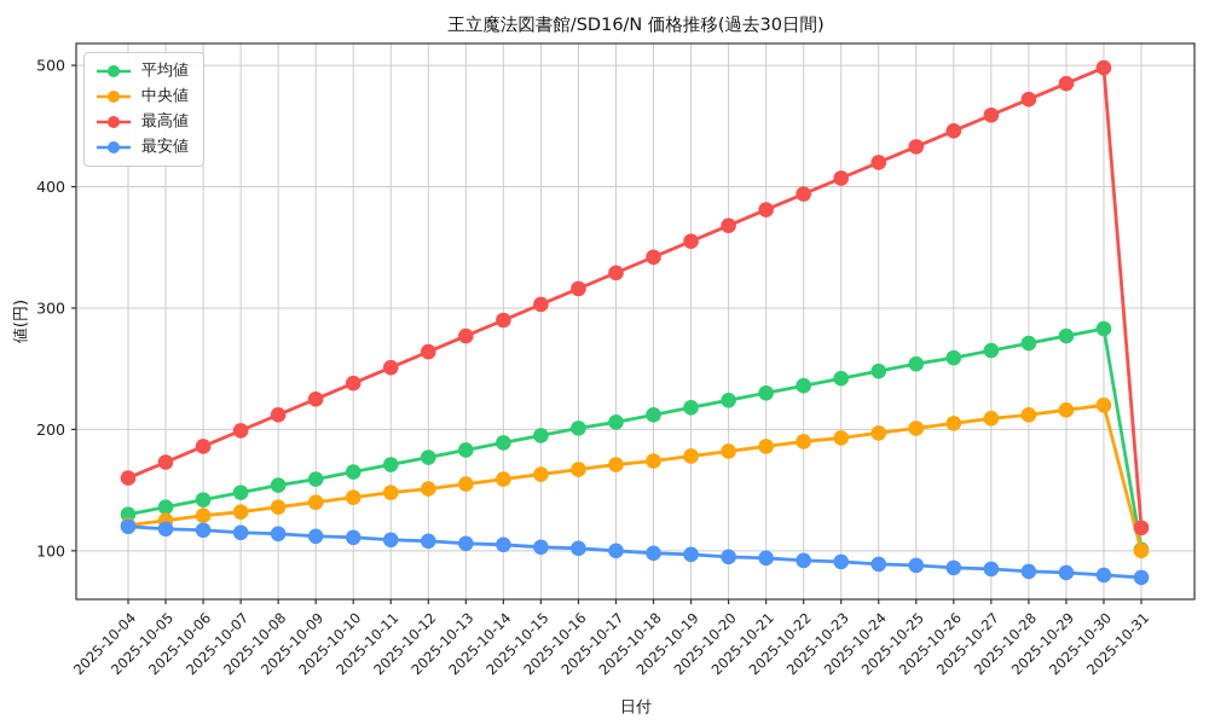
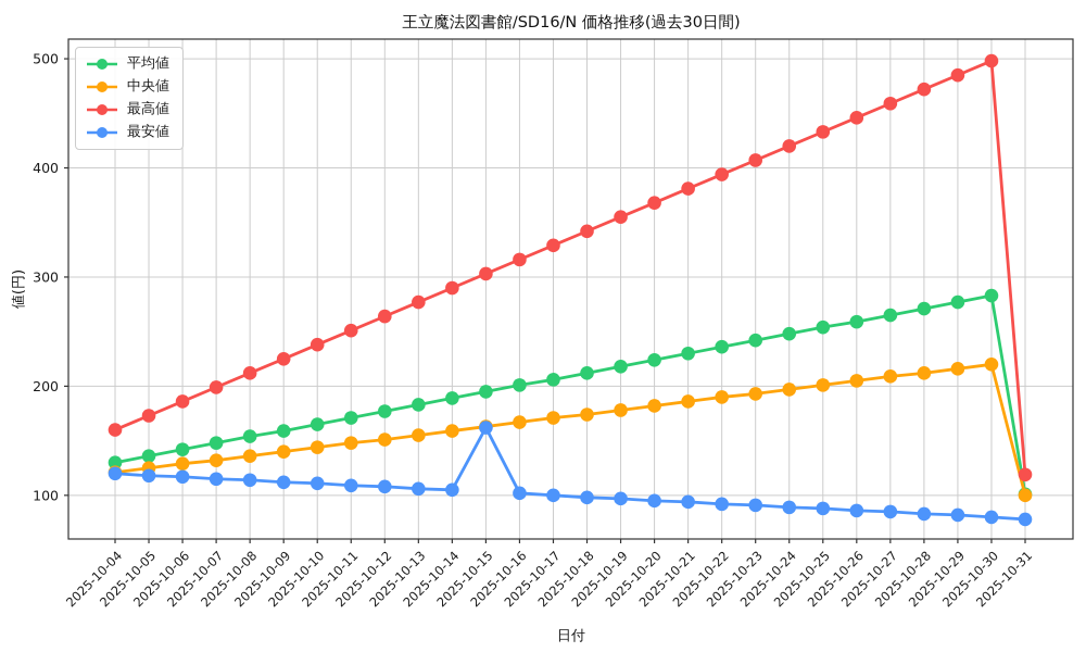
最安値/2025-10-15: 103 -> 162
